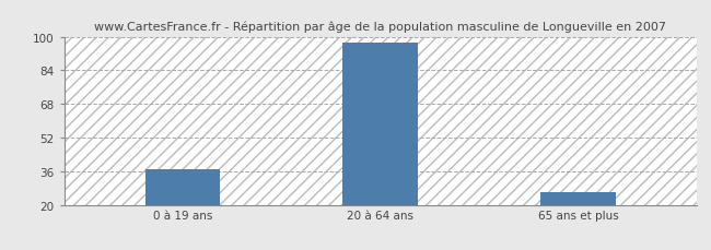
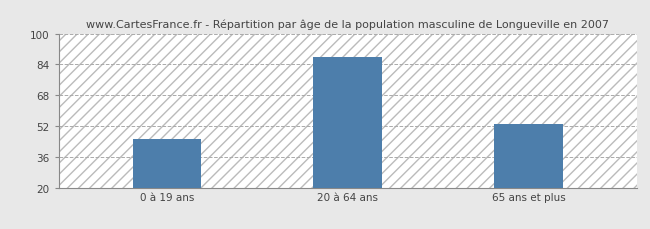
0 à 19 ans: 37 -> 45
20 à 64 ans: 97 -> 88
65 ans et plus: 26 -> 53
